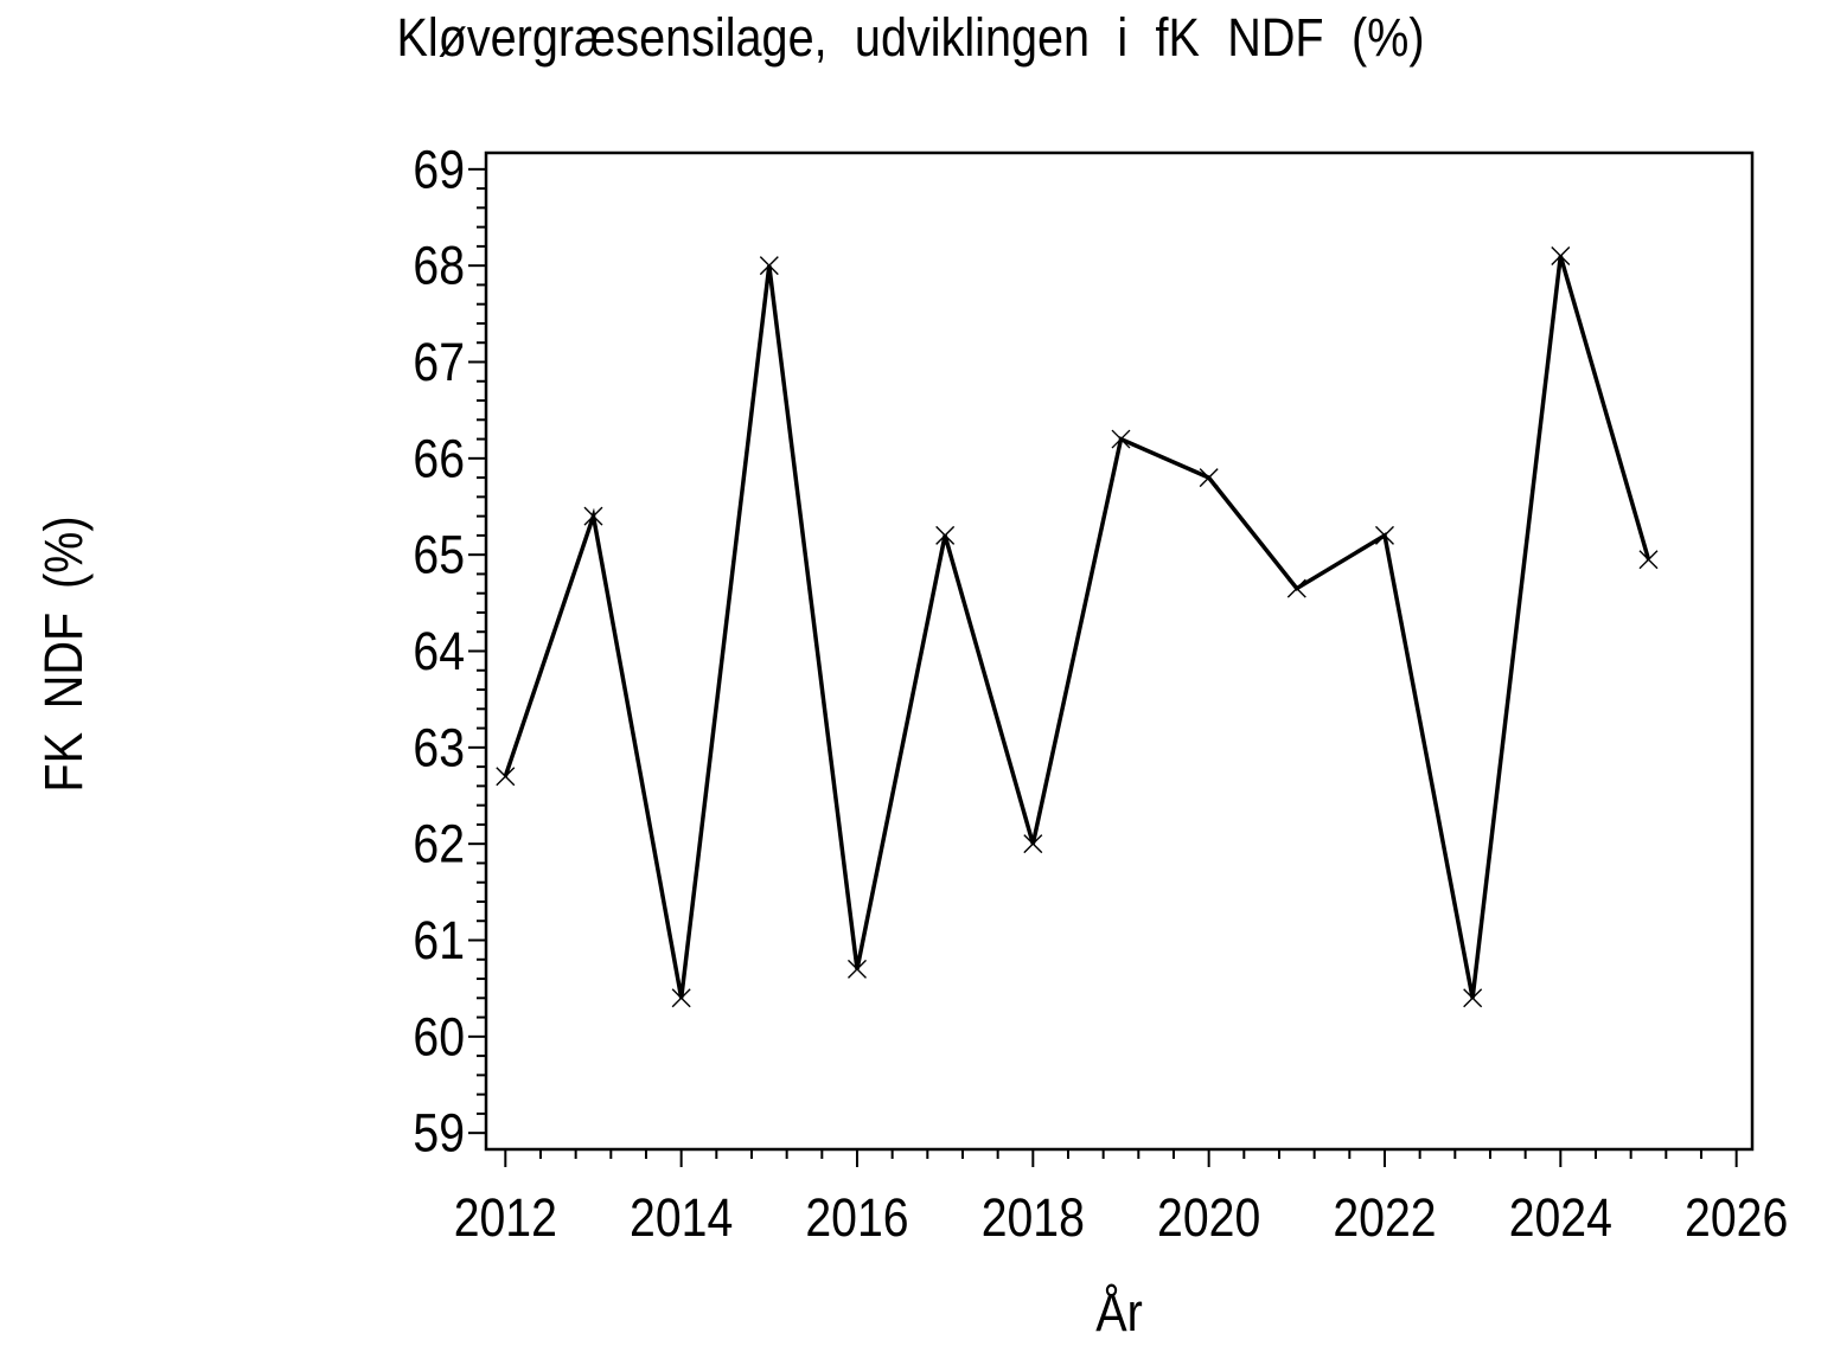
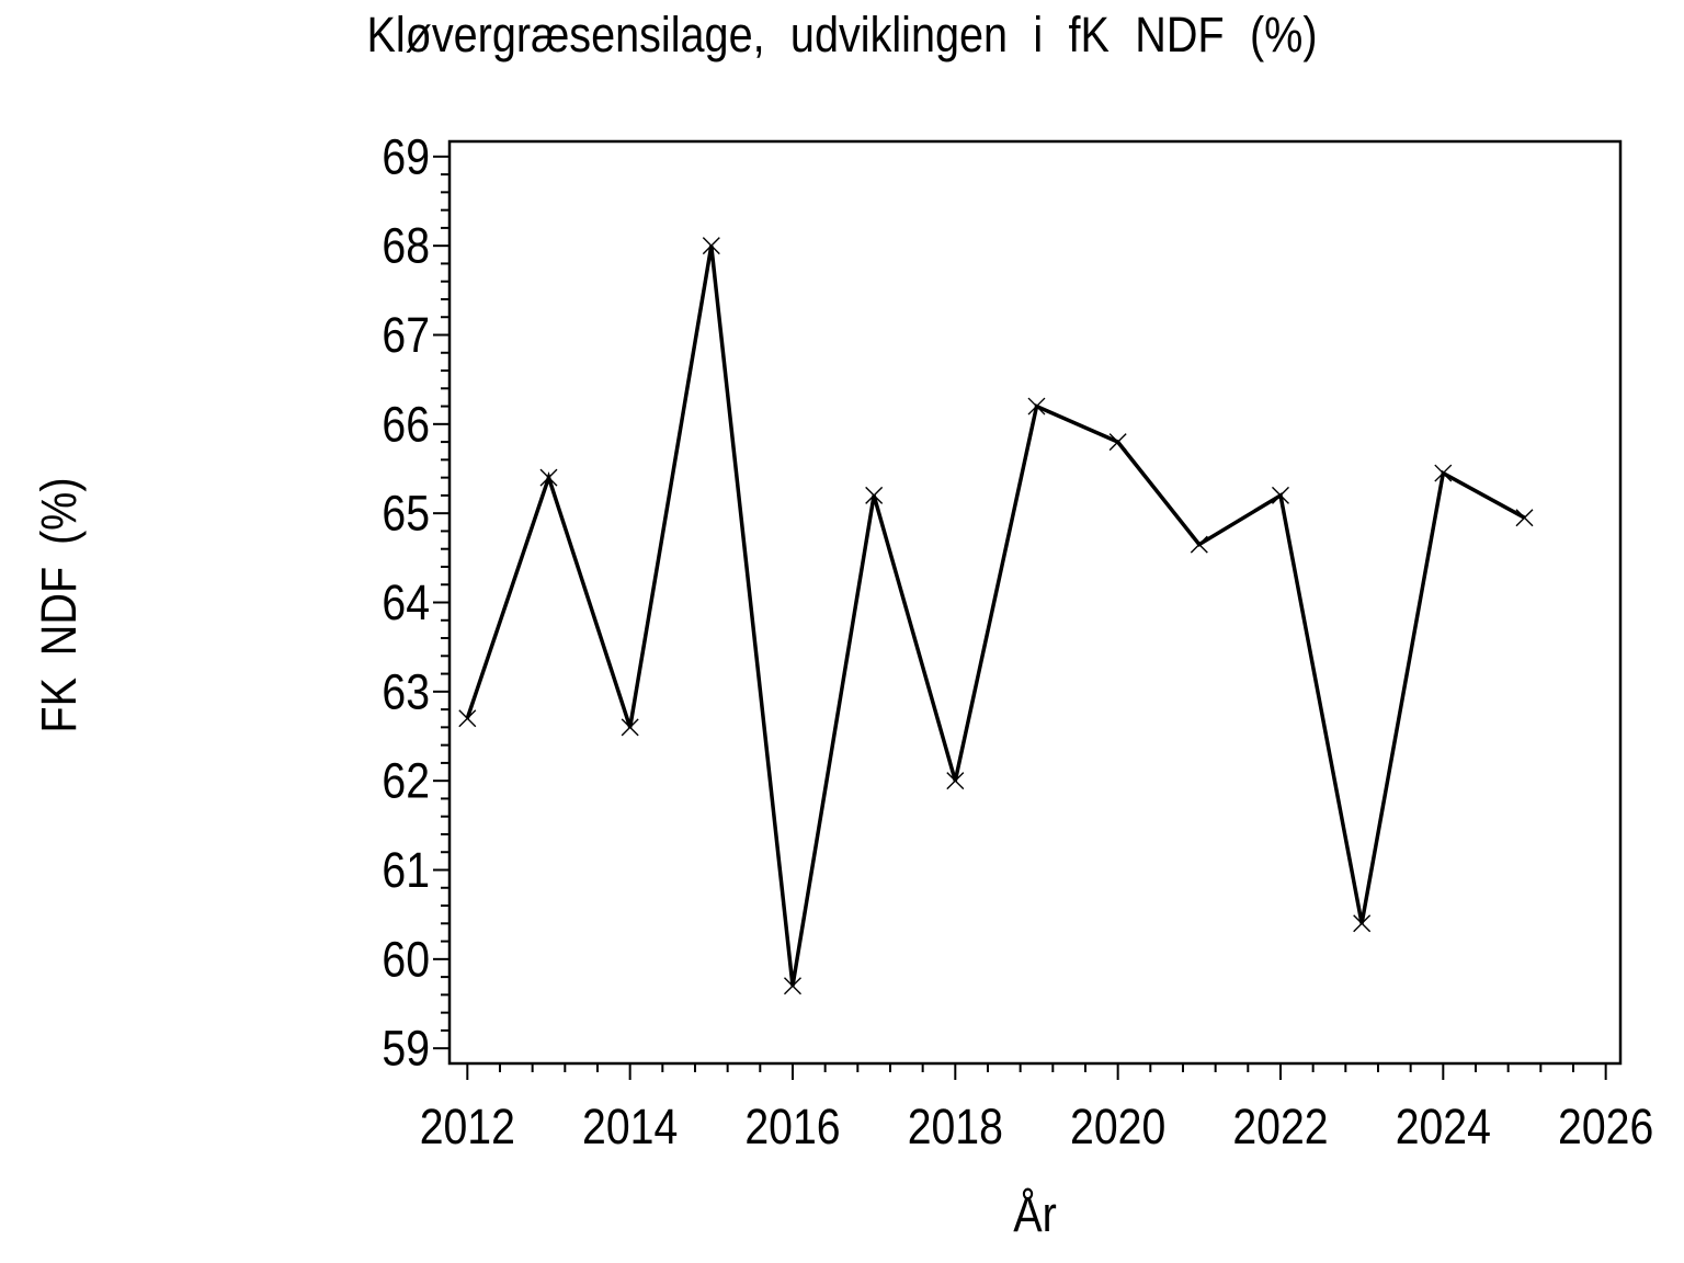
2014: 60.4 -> 62.6
2016: 60.7 -> 59.7
2024: 68.1 -> 65.5
